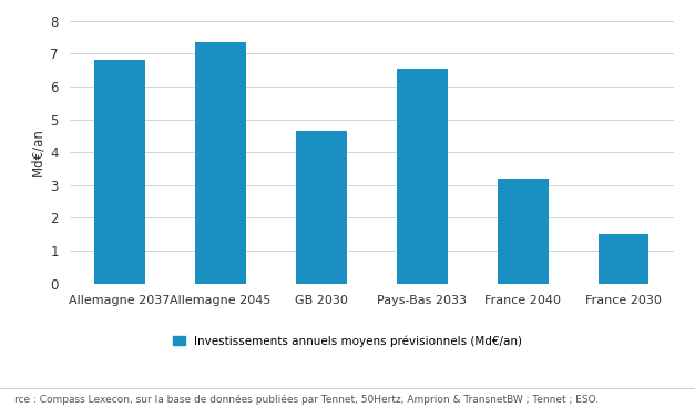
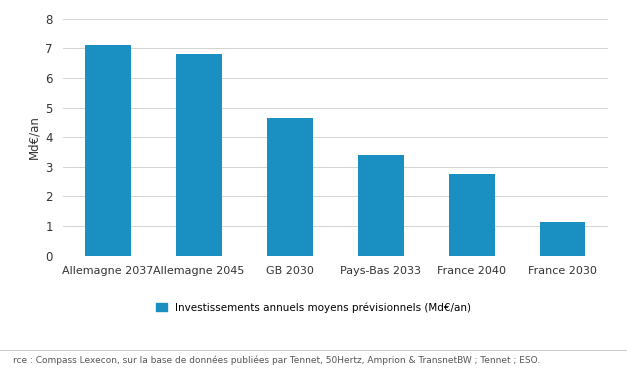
Allemagne 2037: 6.80 -> 7.10
Allemagne 2045: 7.35 -> 6.80
Pays-Bas 2033: 6.55 -> 3.40
France 2040: 3.20 -> 2.75
France 2030: 1.50 -> 1.15
